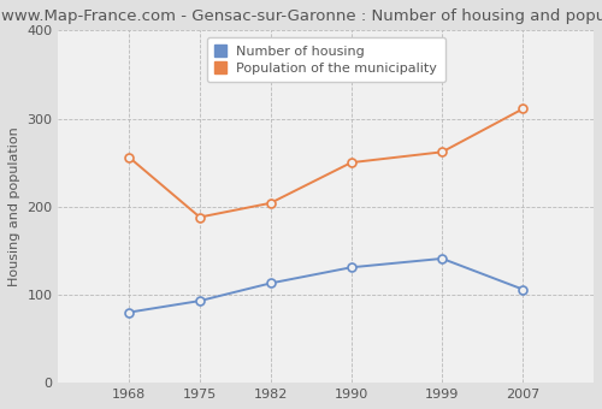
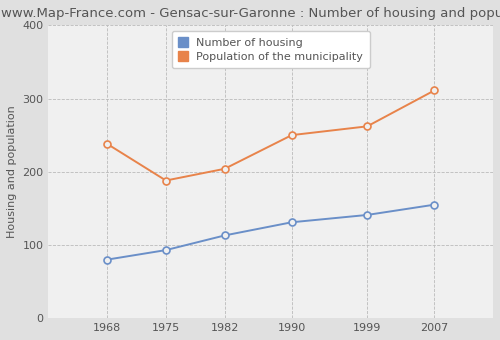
Population of the municipality/1968: 256 -> 238
Number of housing/2007: 106 -> 155
